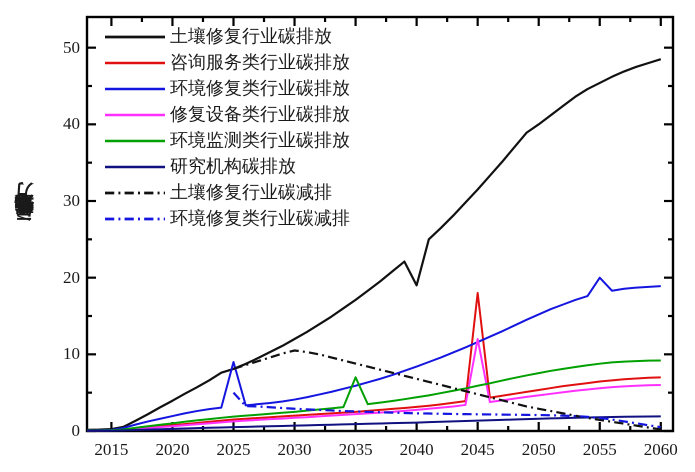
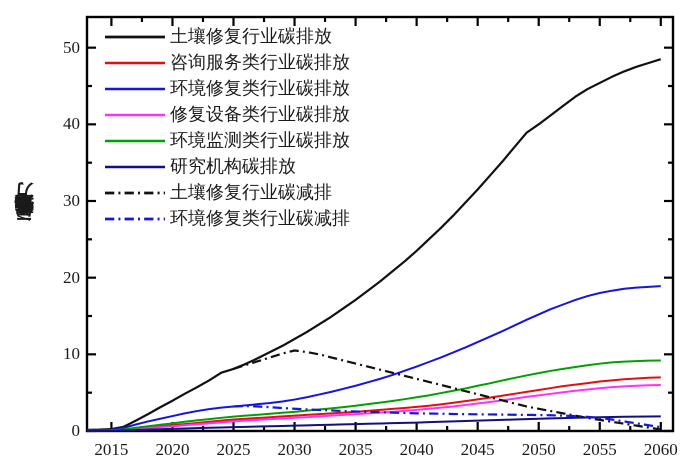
环境修复类行业碳排放/2025: 9 -> 3
环境修复类行业碳减排/2025: 5 -> 3
环境监测类行业碳排放/2035: 7 -> 3
土壤修复行业碳排放/2040: 19 -> 24
咨询服务类行业碳排放/2045: 18 -> 4
修复设备类行业碳排放/2045: 12 -> 4
环境修复类行业碳排放/2055: 20 -> 18
